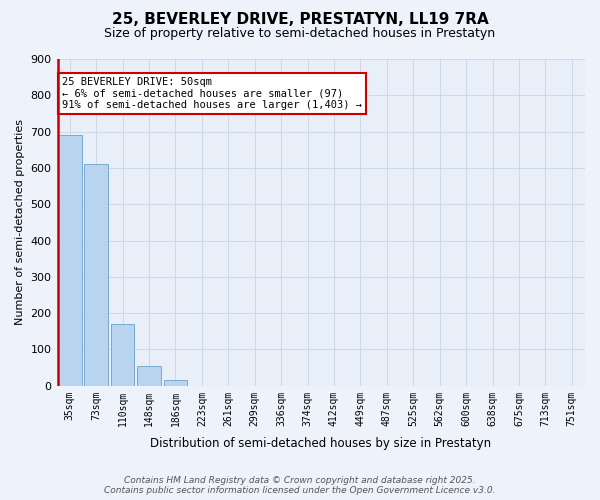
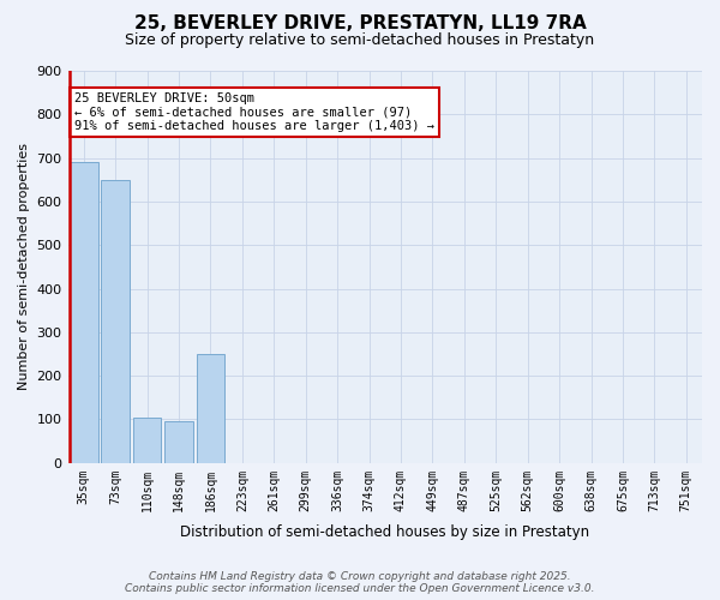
73sqm: 610 -> 650
110sqm: 170 -> 105
148sqm: 55 -> 95
186sqm: 15 -> 250
